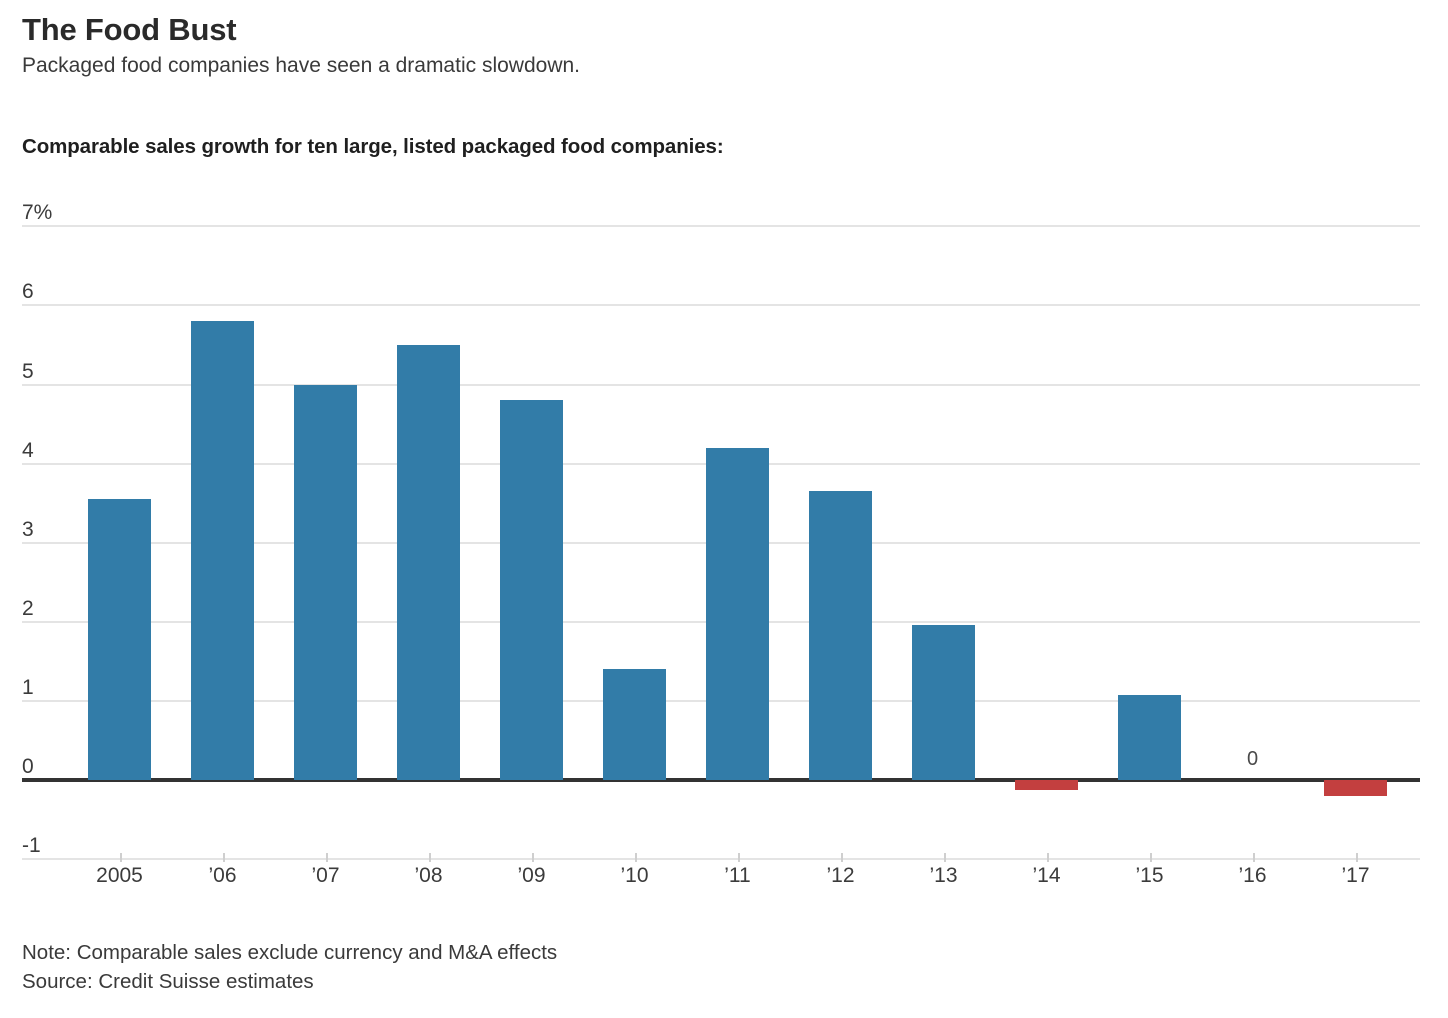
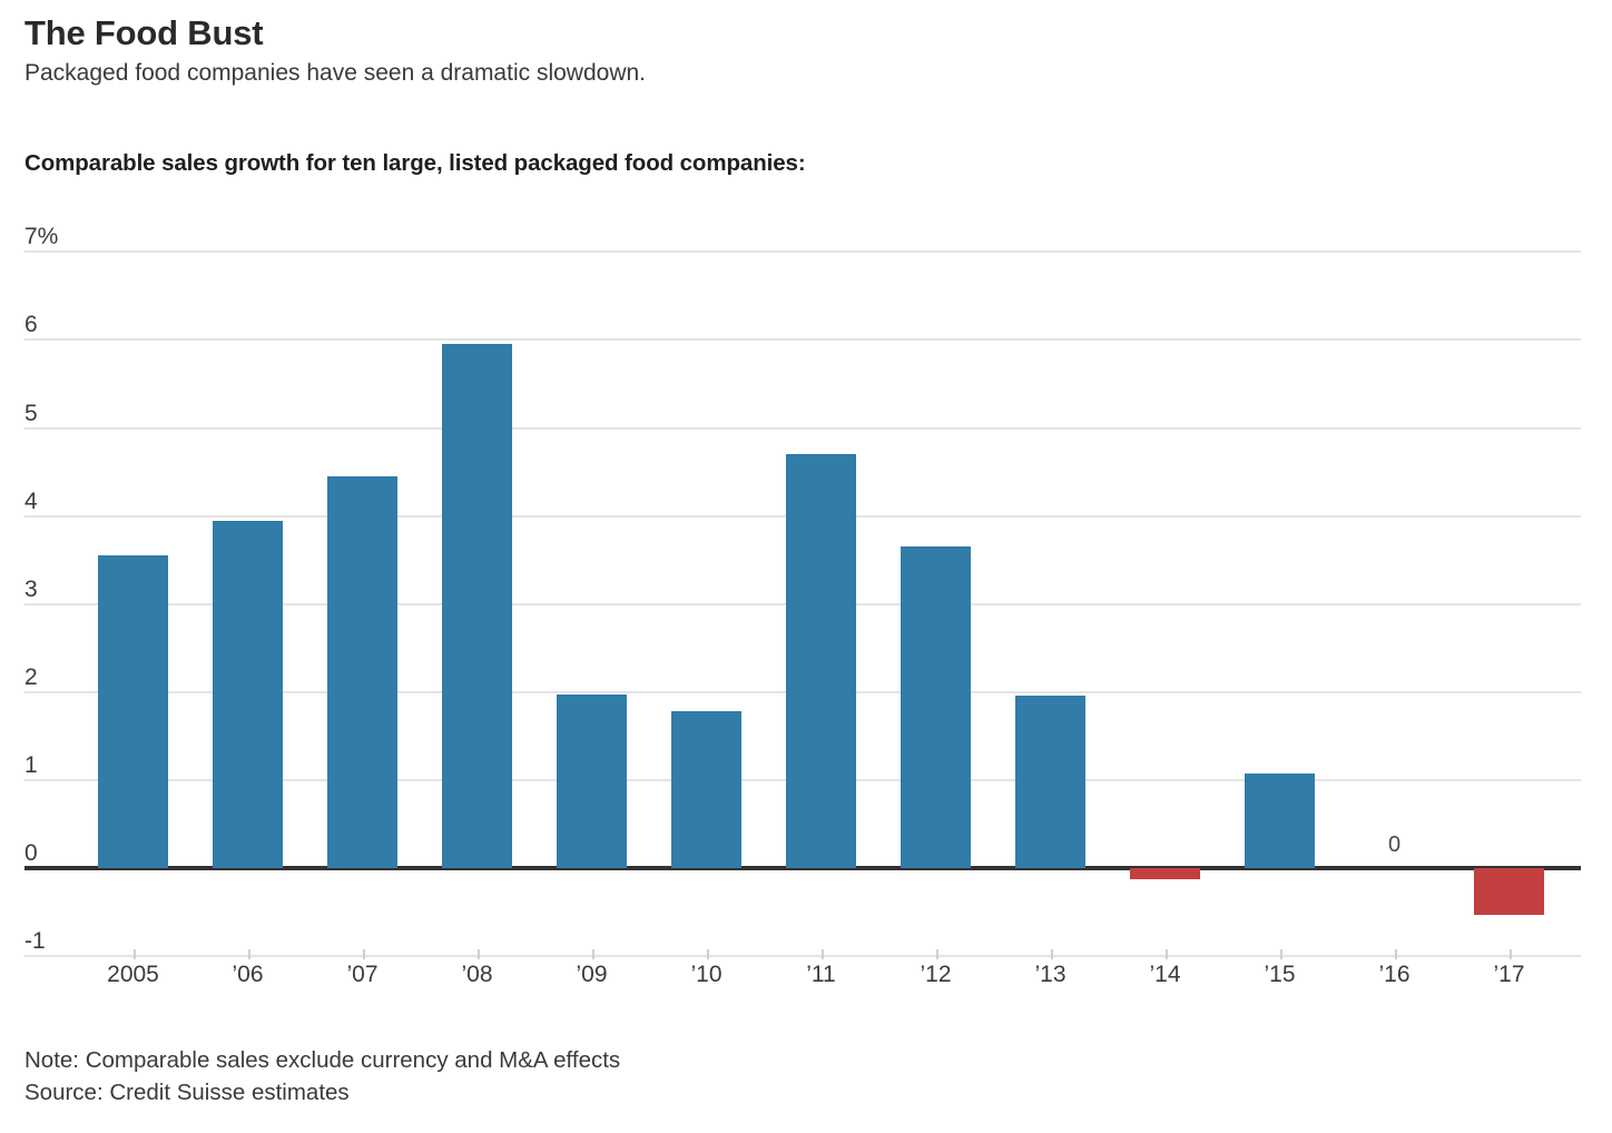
’06: 5.8% -> 4.0%
’07: 5.0% -> 4.5%
’08: 5.5% -> 6.0%
’09: 4.8% -> 2.0%
’10: 1.4% -> 1.8%
’11: 4.2% -> 4.7%
’17: -0.2% -> -0.5%
